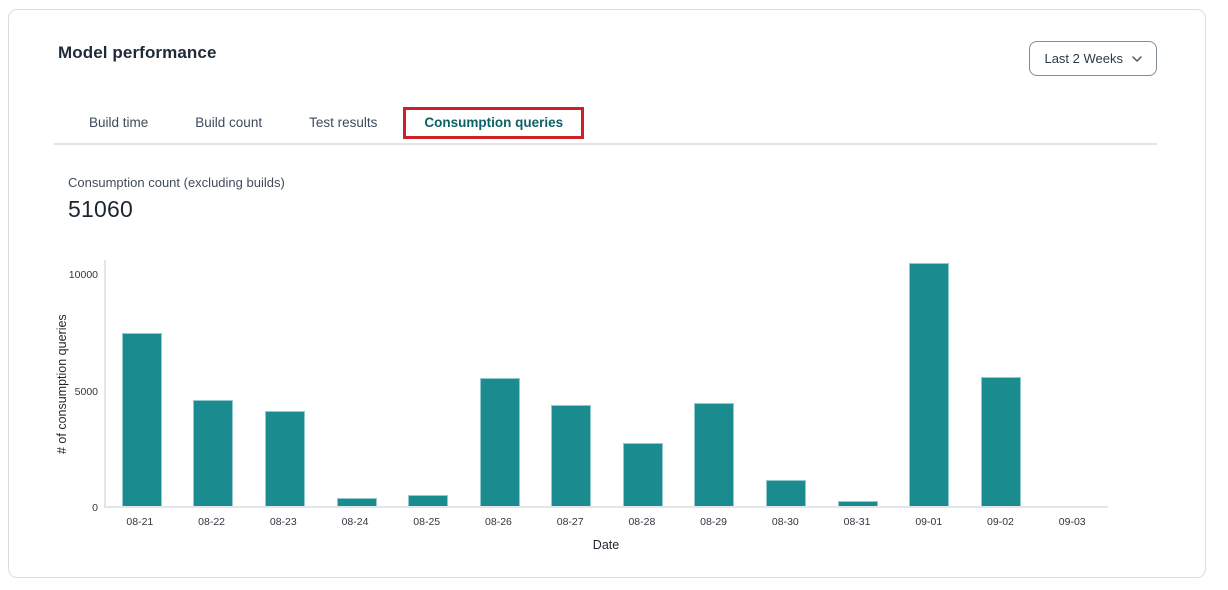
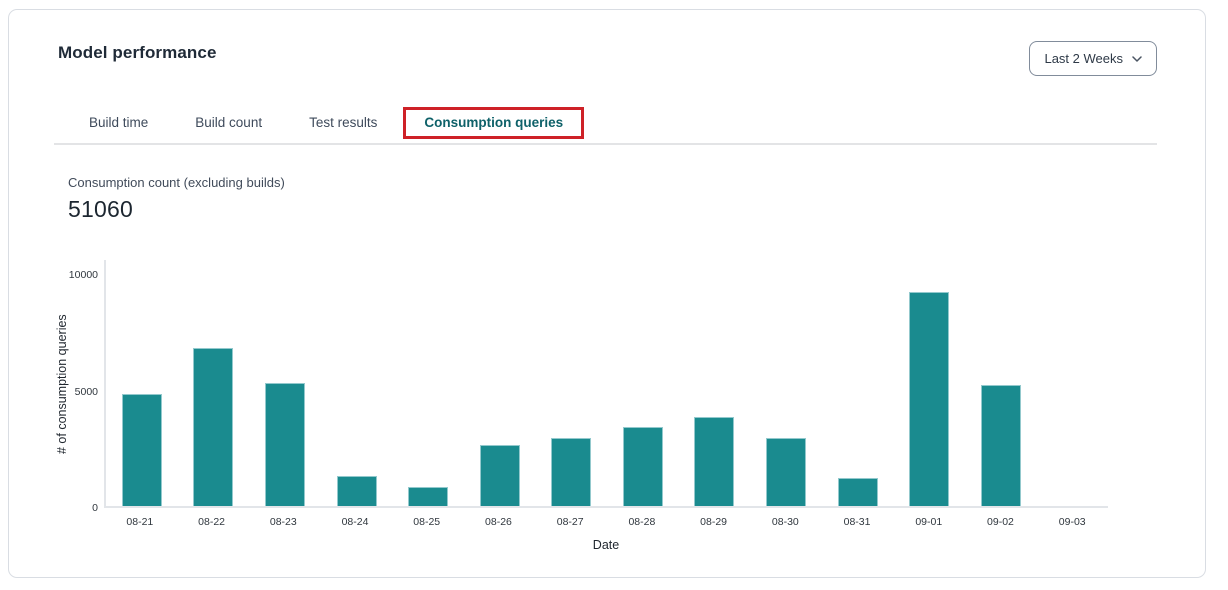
08-21: 7400 -> 4800
08-22: 4600 -> 6800
08-23: 4100 -> 5300
08-24: 300 -> 1300
08-25: 500 -> 800
08-26: 5500 -> 2600
08-27: 4400 -> 2900
08-28: 2700 -> 3400
08-29: 4400 -> 3800
08-30: 1100 -> 2900
08-31: 200 -> 1200
09-01: 10400 -> 9200
09-02: 5500 -> 5200
